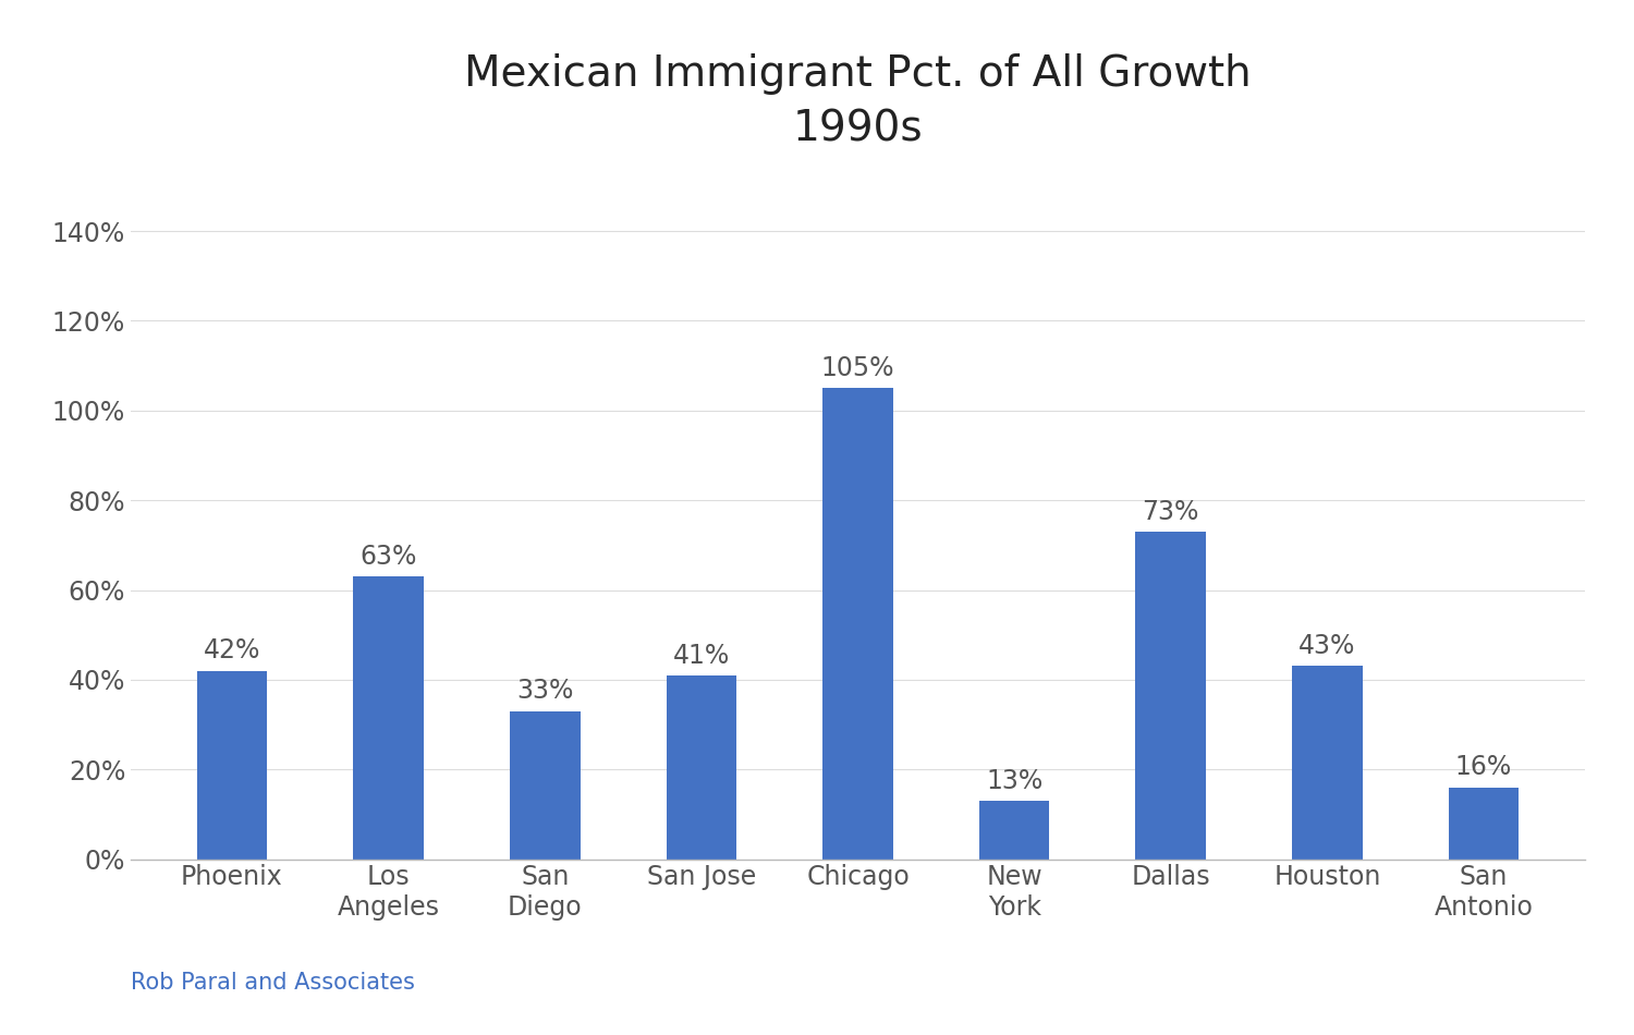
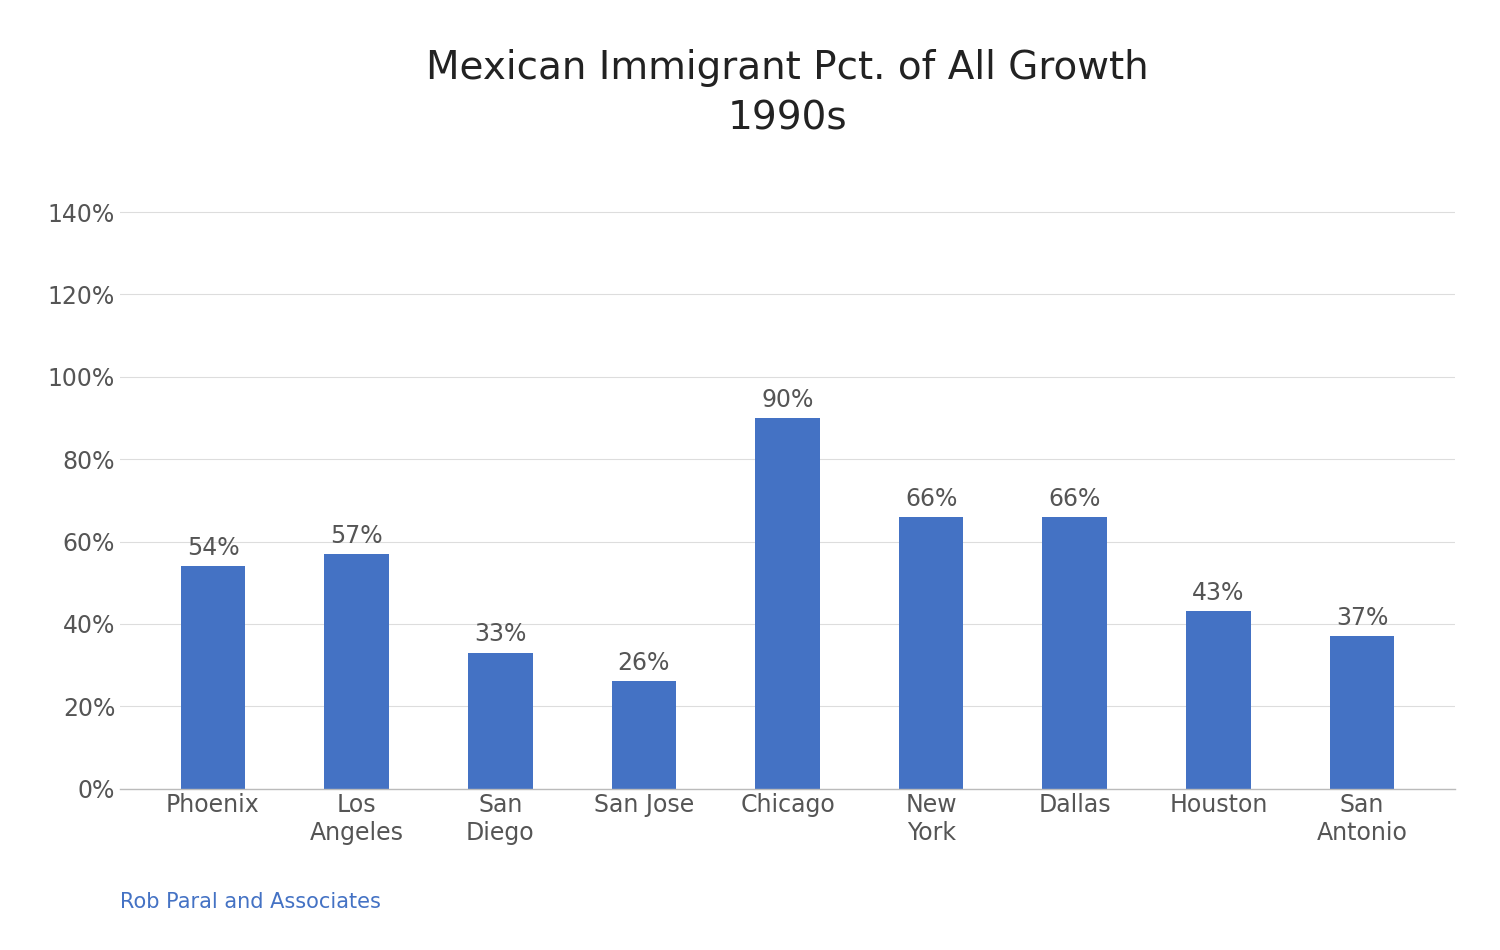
Phoenix: 42% -> 54%
Los Angeles: 63% -> 57%
San Jose: 41% -> 26%
Chicago: 105% -> 90%
New York: 13% -> 66%
Dallas: 73% -> 66%
San Antonio: 16% -> 37%
